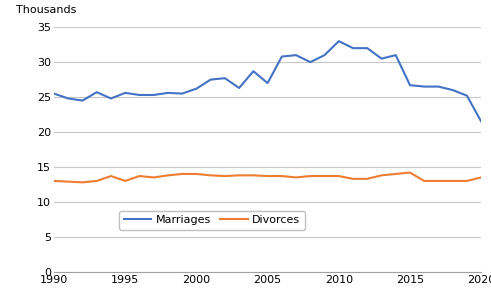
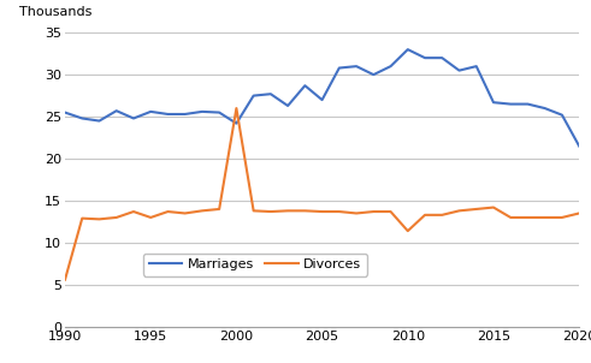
Divorces/1990: 13.0 -> 5.6
Marriages/2000: 26.2 -> 24.2
Divorces/2000: 14.0 -> 26.0
Divorces/2010: 13.7 -> 11.4
